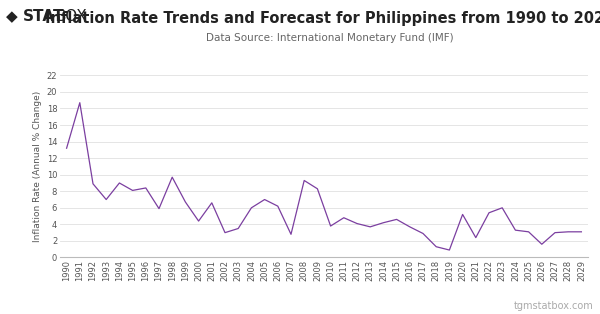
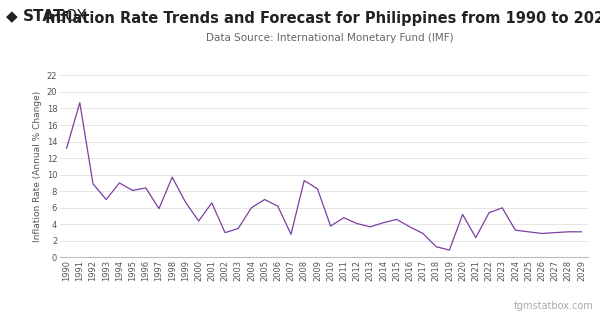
2026: 1.6 -> 2.9
